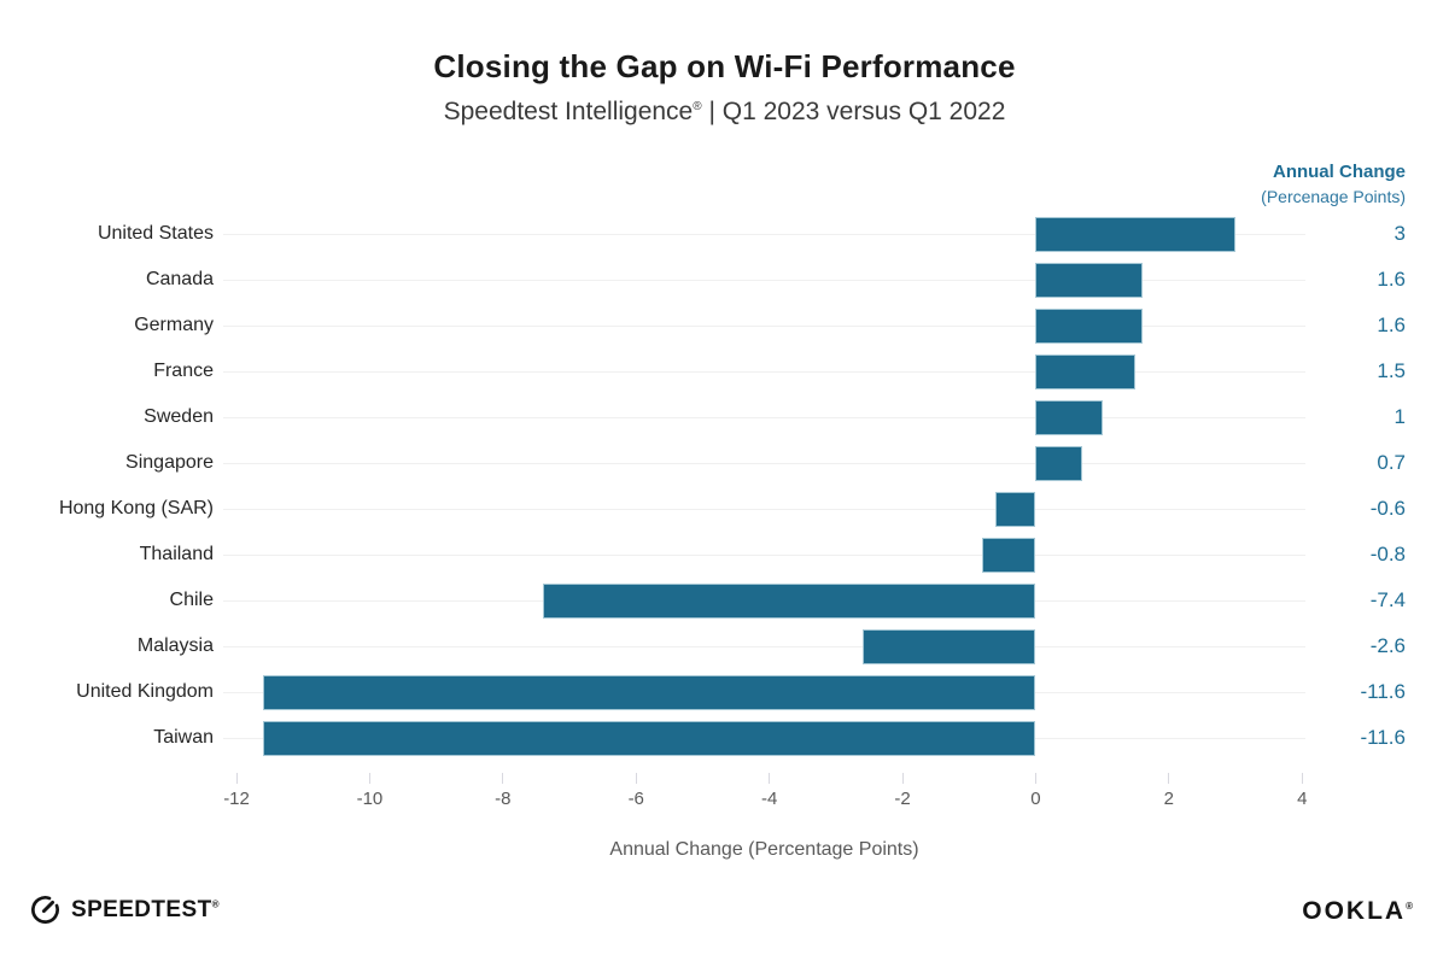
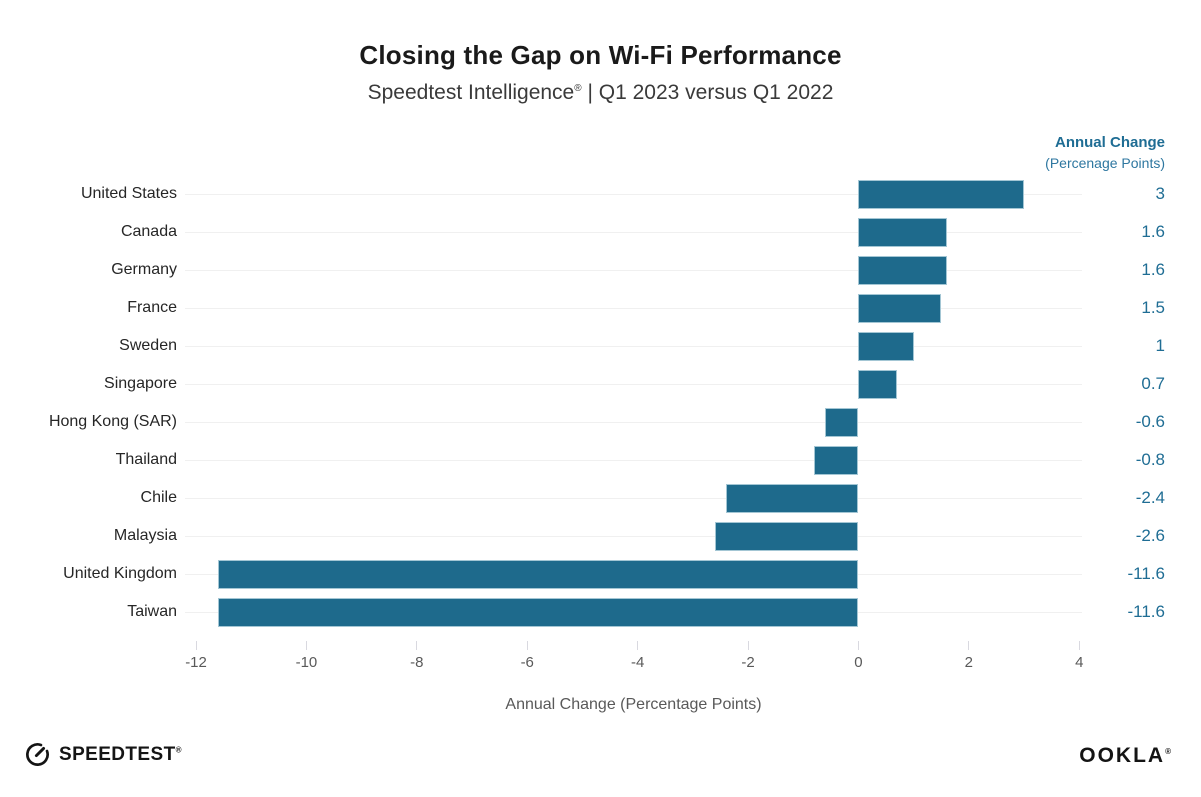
Chile: -7.4 -> -2.4
